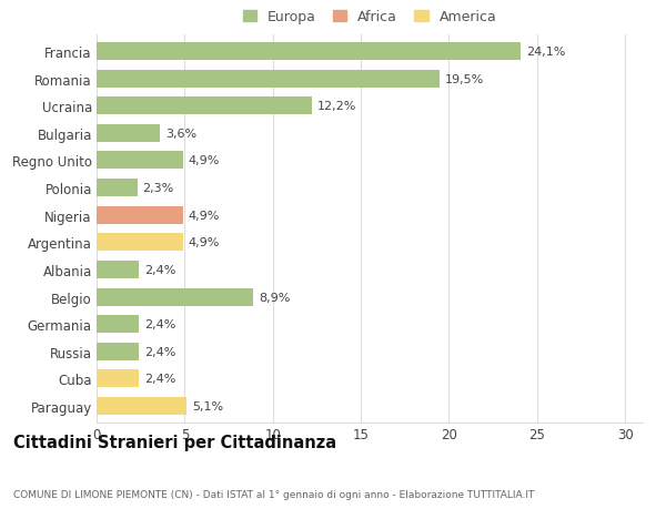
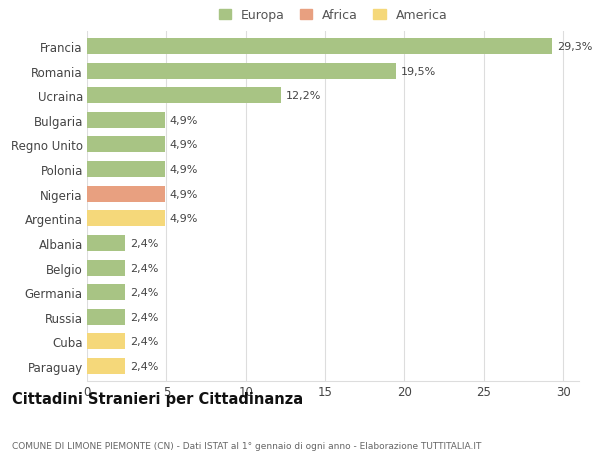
Francia: 24,1% -> 29,3%
Bulgaria: 3,6% -> 4,9%
Polonia: 2,3% -> 4,9%
Belgio: 8,9% -> 2,4%
Paraguay: 5,1% -> 2,4%
